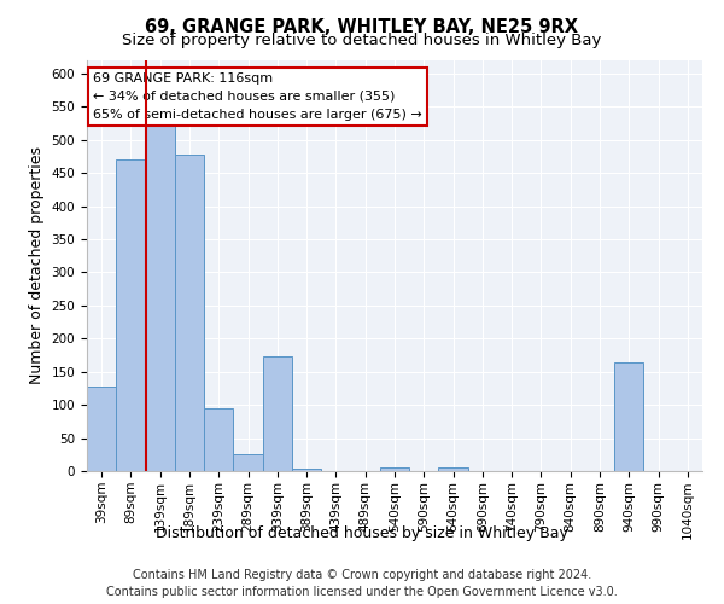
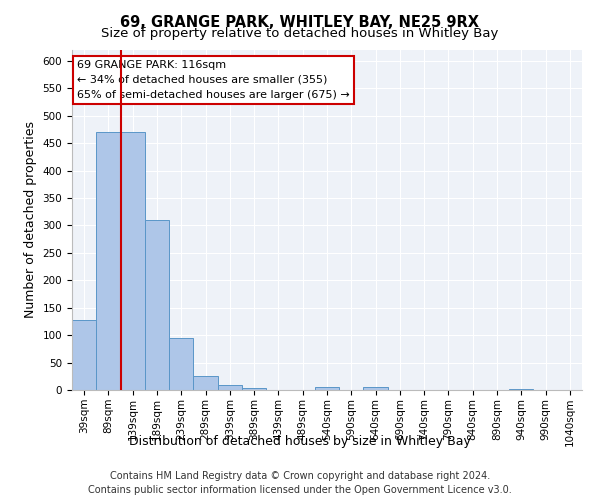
139sqm: 522 -> 470
189sqm: 478 -> 310
339sqm: 174 -> 10
940sqm: 164 -> 2
